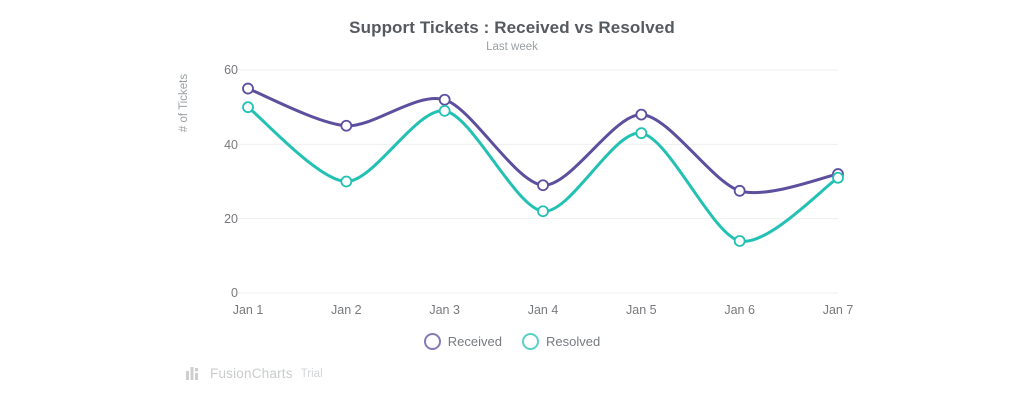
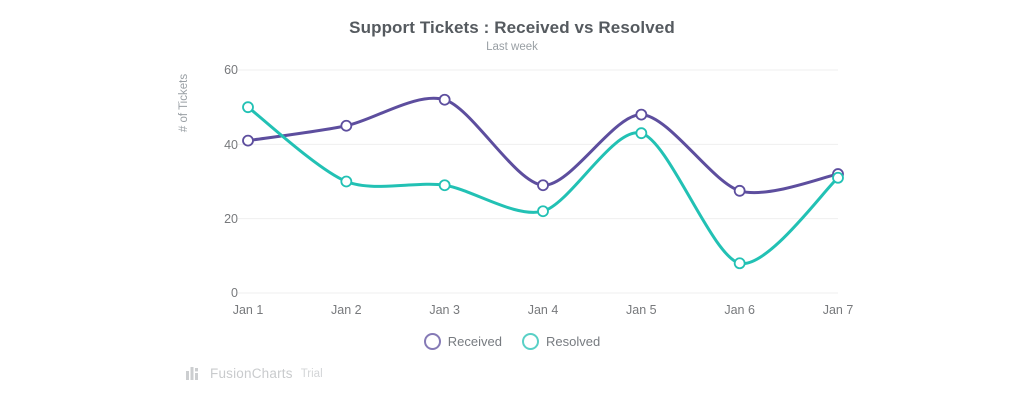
Received/Jan 1: 55 -> 41
Resolved/Jan 3: 49 -> 29
Resolved/Jan 6: 14 -> 8
